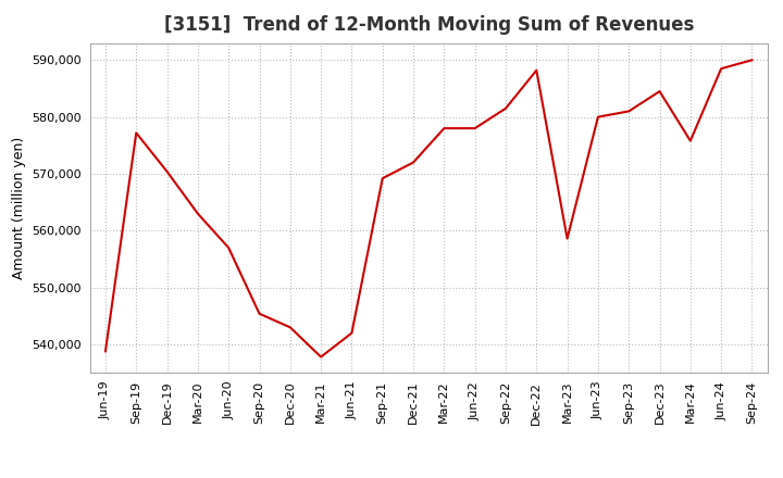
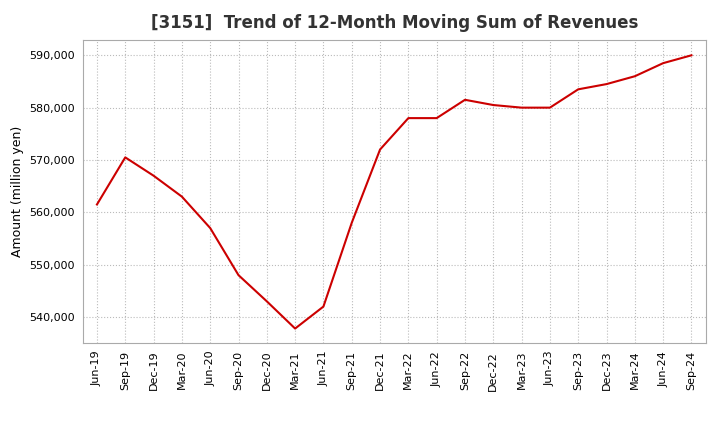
Jun-19: 538,800 -> 561,500
Sep-19: 577,200 -> 570,500
Dec-19: 570,400 -> 567,000
Sep-20: 545,400 -> 548,000
Sep-21: 569,200 -> 558,000
Dec-22: 588,200 -> 580,500
Mar-23: 558,600 -> 580,000
Sep-23: 581,000 -> 583,500
Mar-24: 575,800 -> 586,000
